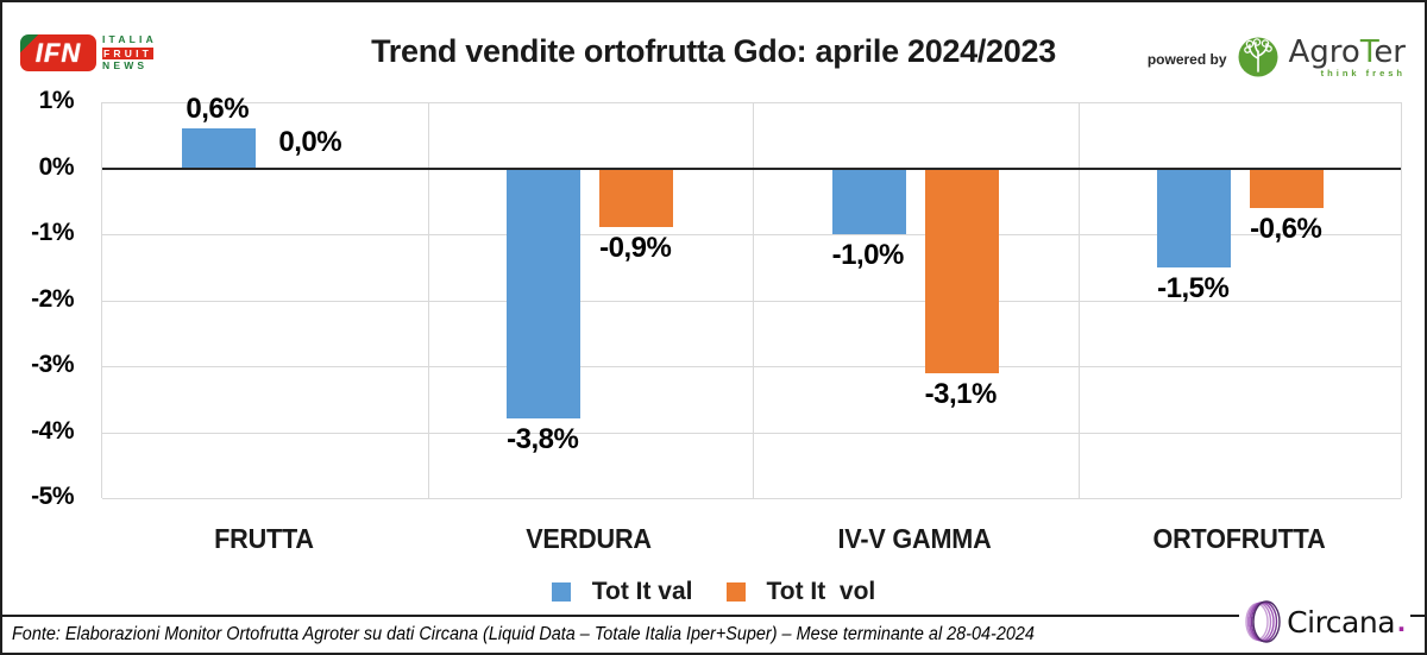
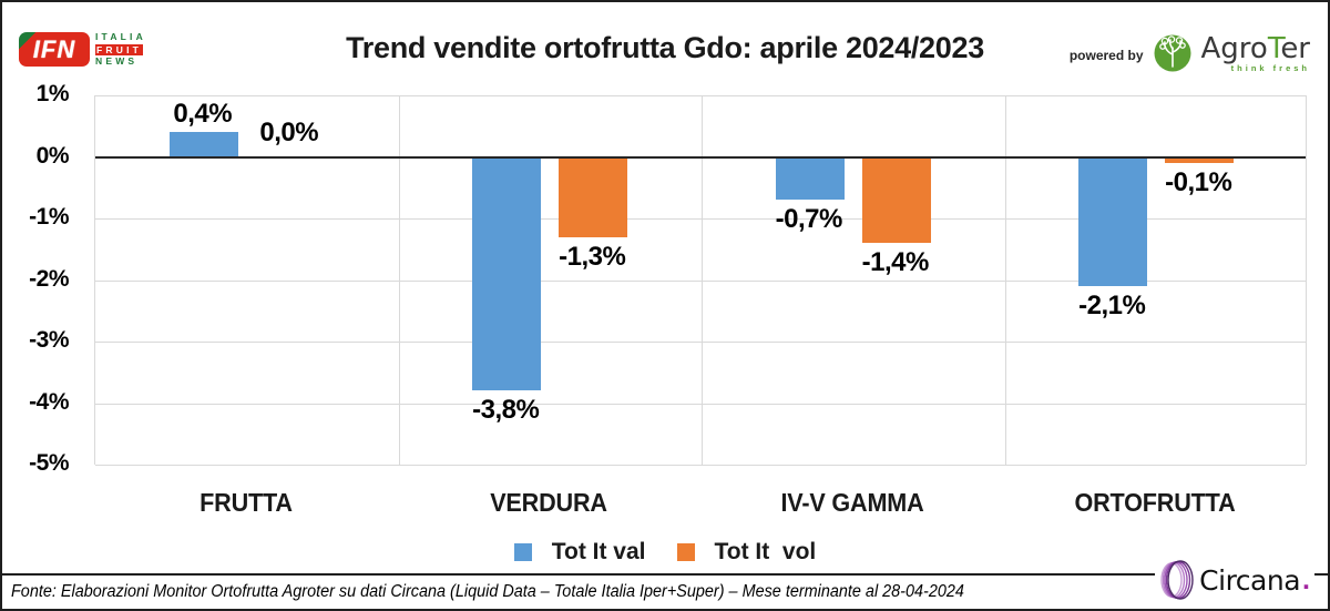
Tot It val/FRUTTA: 0,6% -> 0,4%
Tot It vol/VERDURA: -0,9% -> -1,3%
Tot It val/IV-V GAMMA: -1,0% -> -0,7%
Tot It vol/IV-V GAMMA: -3,1% -> -1,4%
Tot It val/ORTOFRUTTA: -1,5% -> -2,1%
Tot It vol/ORTOFRUTTA: -0,6% -> -0,1%
